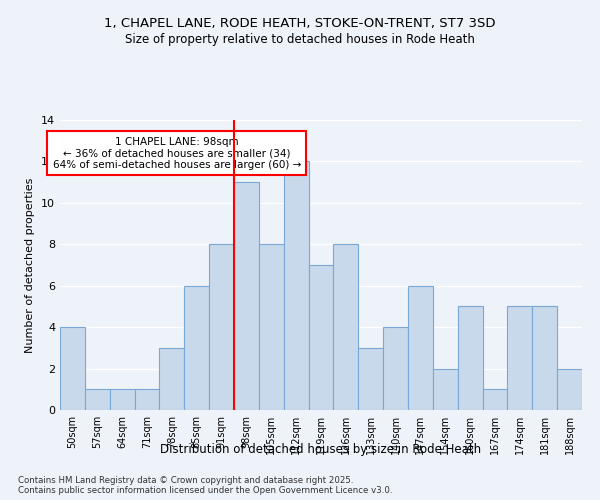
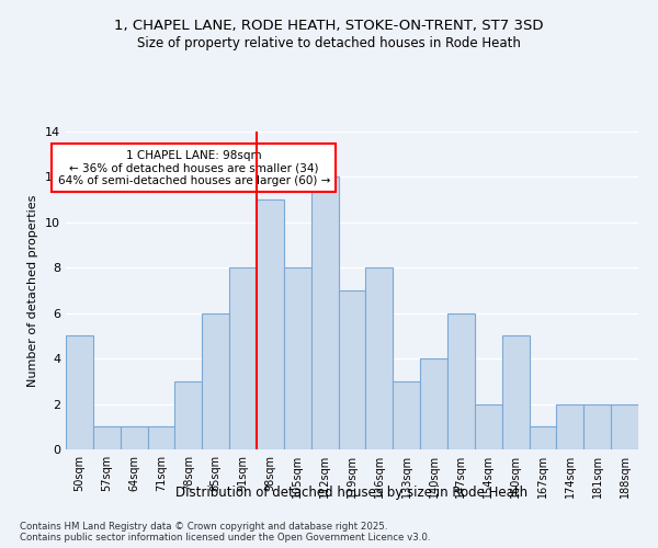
50sqm: 4 -> 5
174sqm: 5 -> 2
181sqm: 5 -> 2
